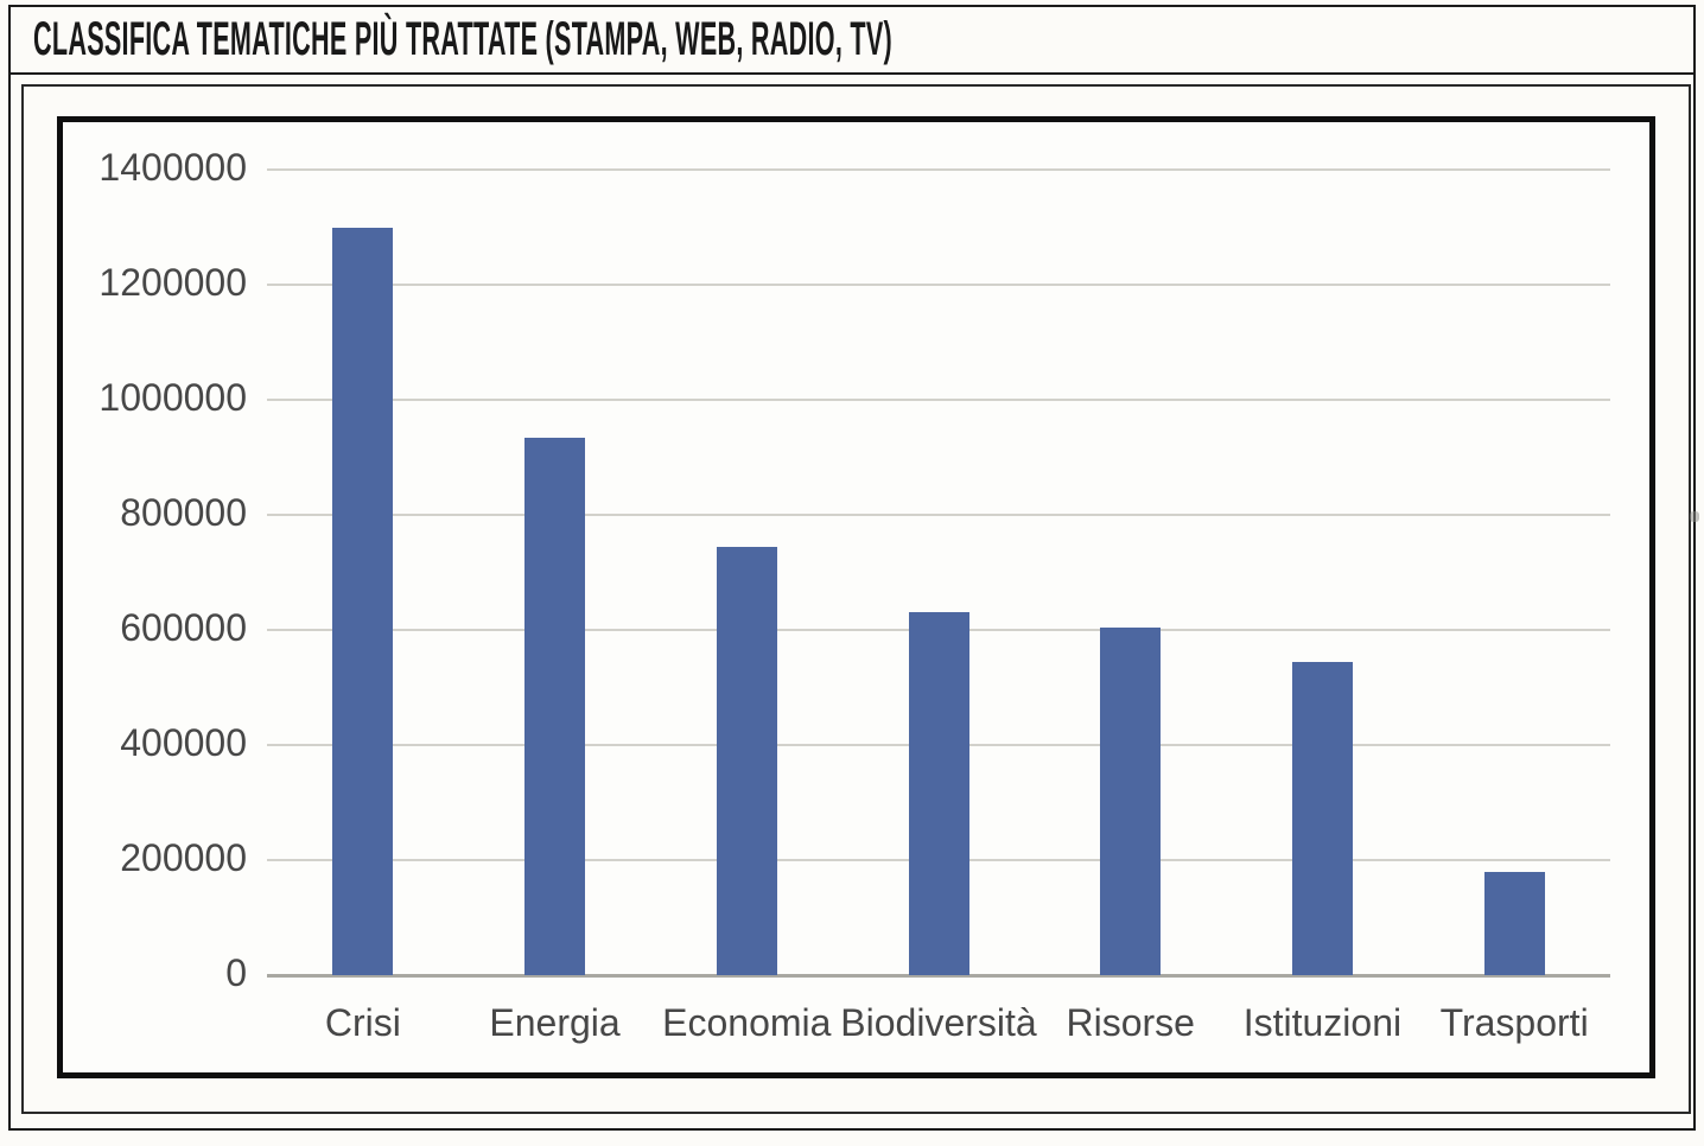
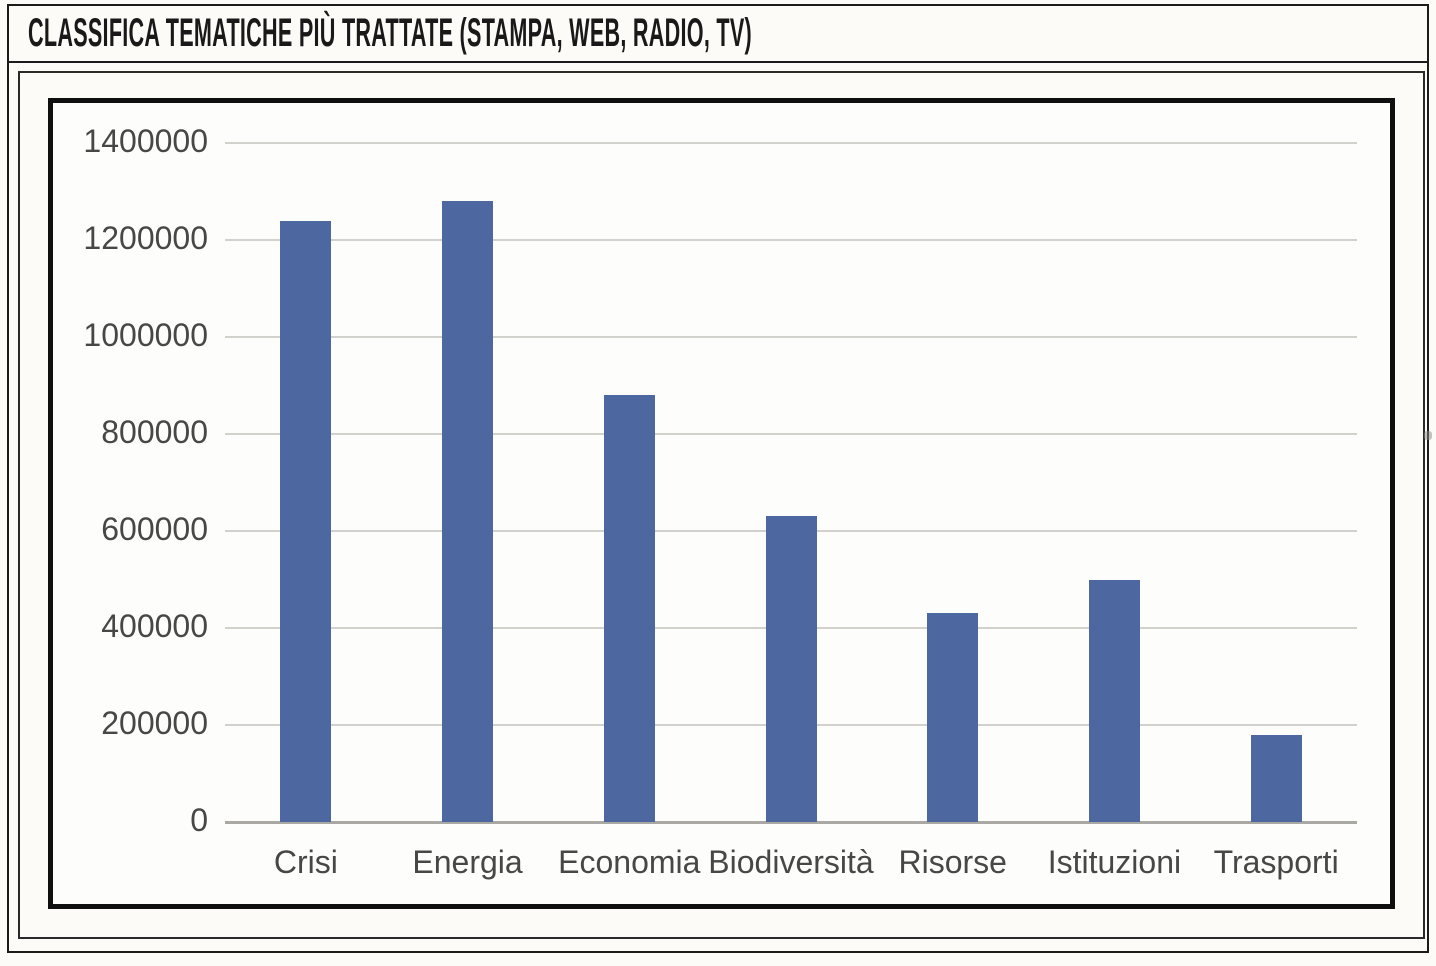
Crisi: 1300000 -> 1240000
Energia: 940000 -> 1280000
Economia: 740000 -> 880000
Risorse: 600000 -> 430000
Istituzioni: 540000 -> 500000
